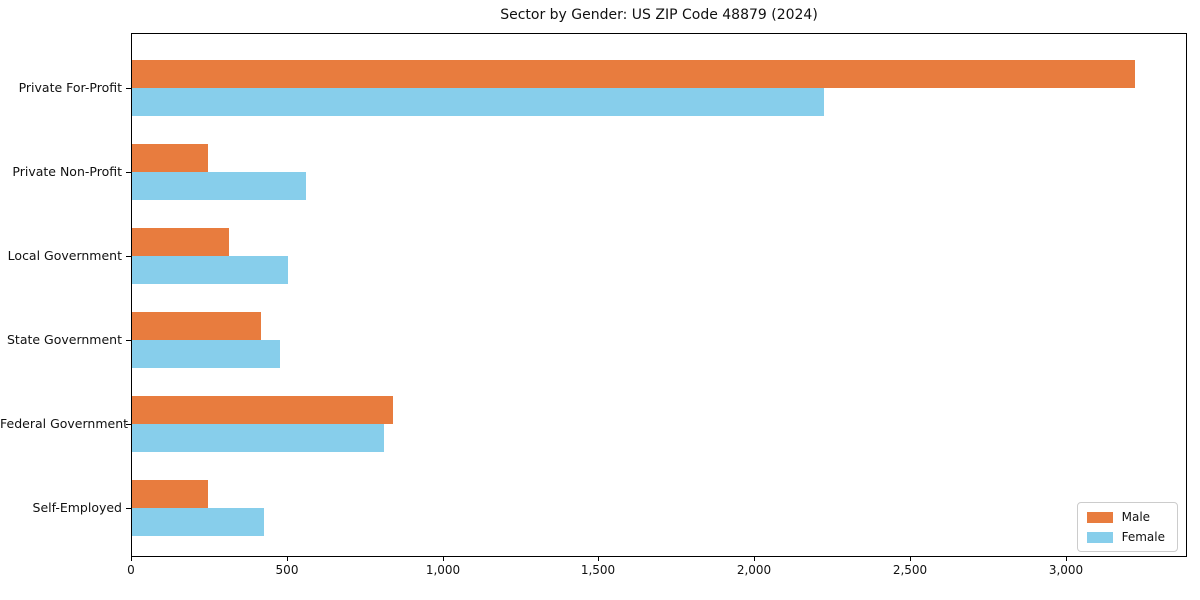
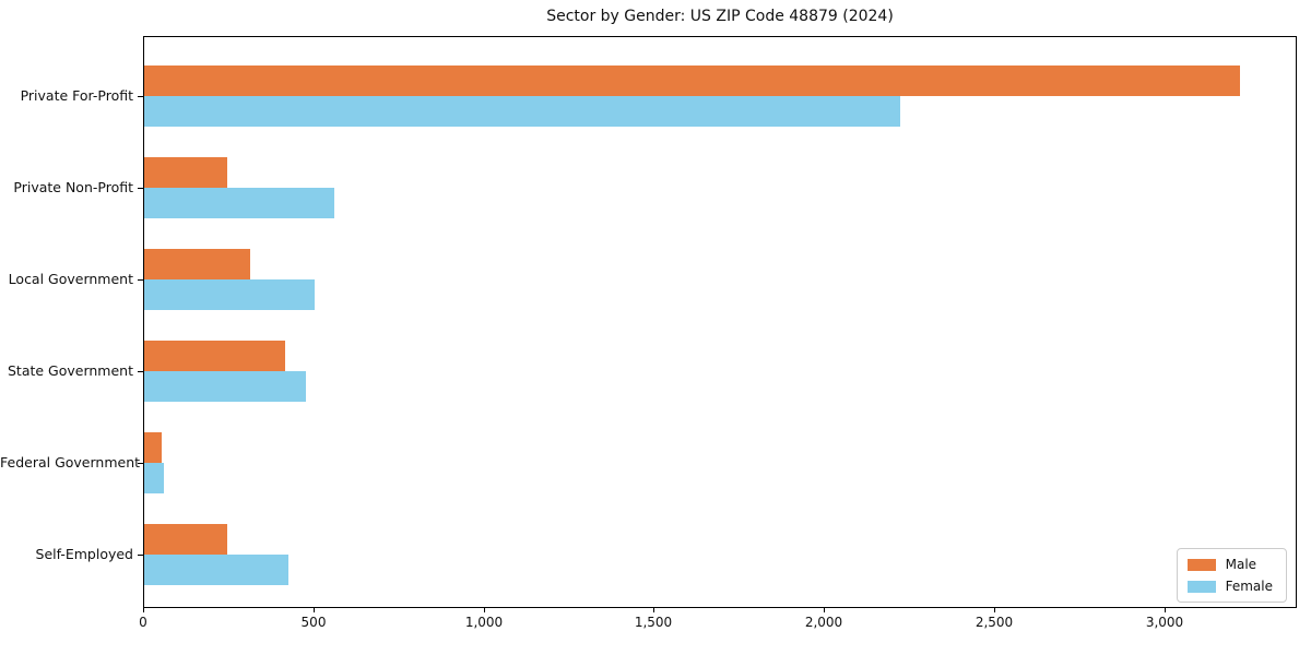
Male/Federal Government: 840 -> 50
Female/Federal Government: 810 -> 60
